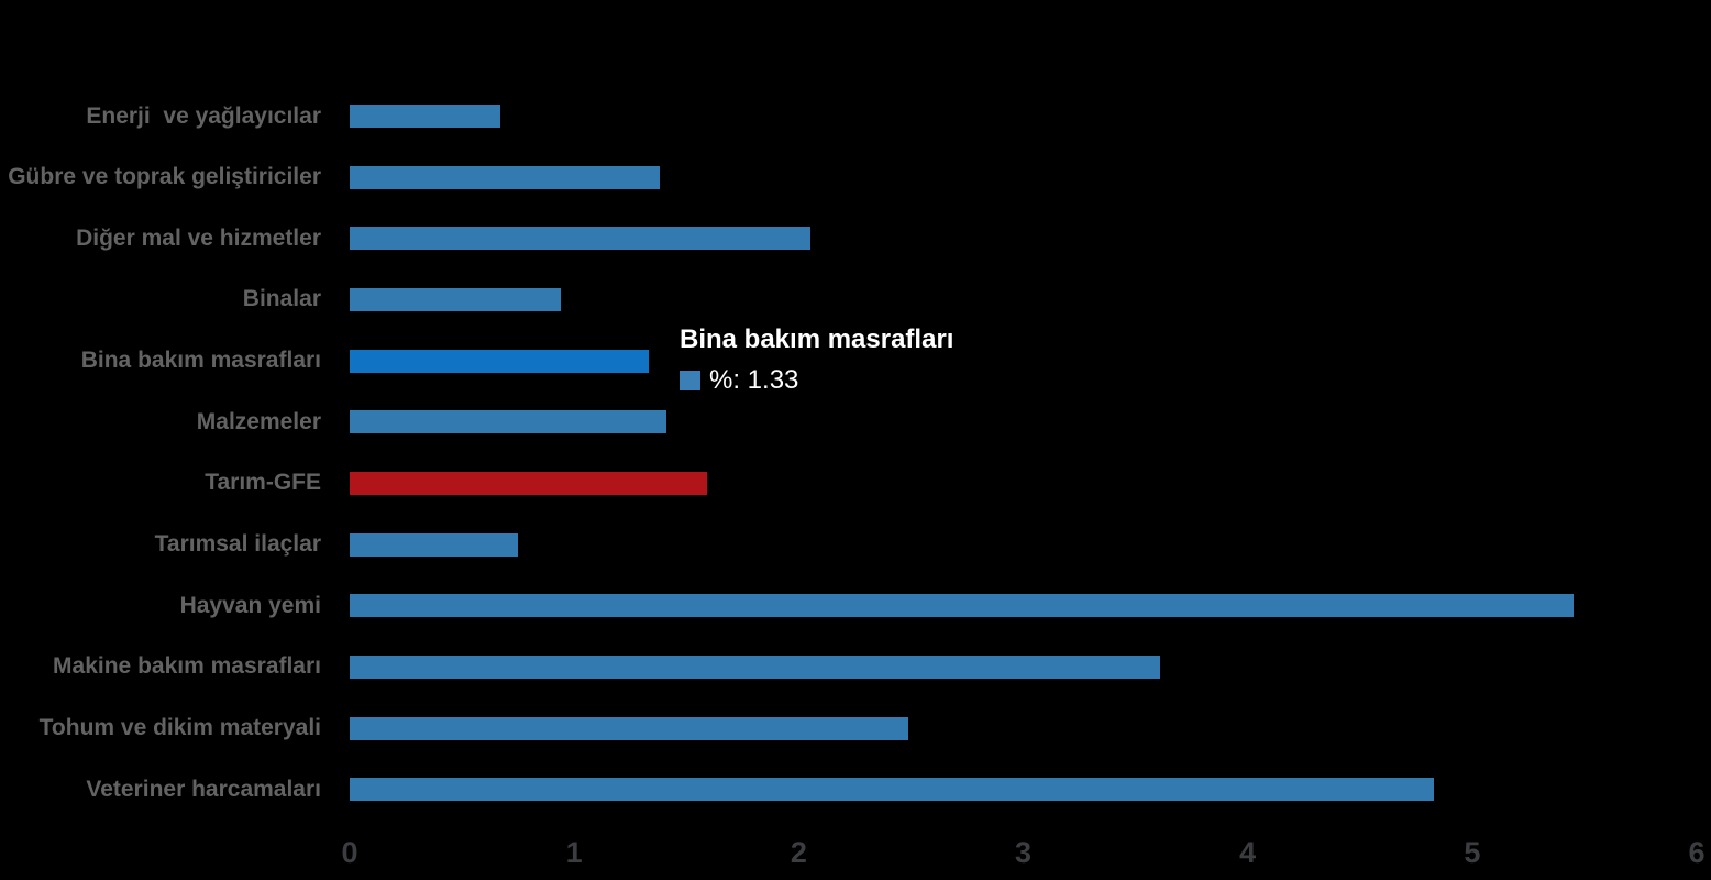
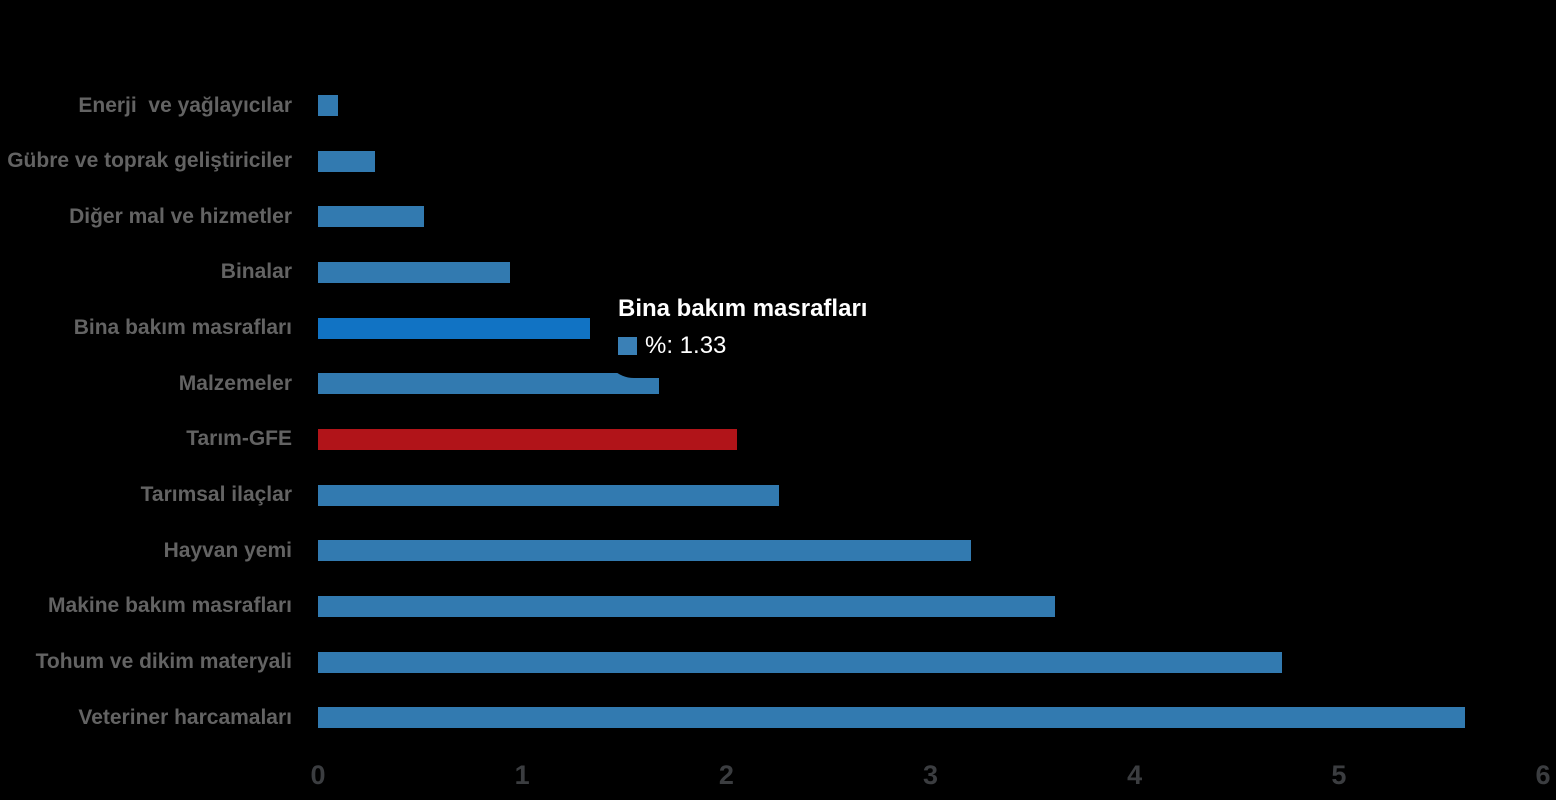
Enerji ve yağlayıcılar: 0.67 -> 0.10
Gübre ve toprak geliştiriciler: 1.38 -> 0.28
Diğer mal ve hizmetler: 2.05 -> 0.52
Malzemeler: 1.41 -> 1.67
Tarım-GFE: 1.59 -> 2.05
Tarımsal ilaçlar: 0.75 -> 2.26
Hayvan yemi: 5.45 -> 3.20
Tohum ve dikim materyali: 2.49 -> 4.72
Veteriner harcamaları: 4.83 -> 5.62
